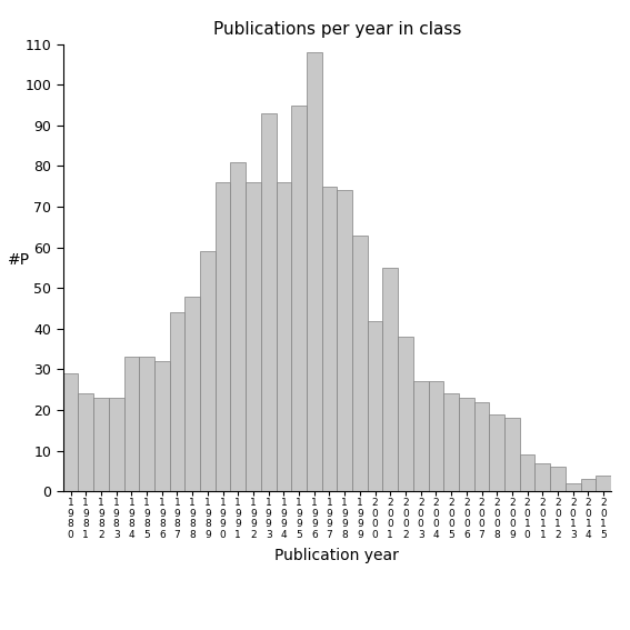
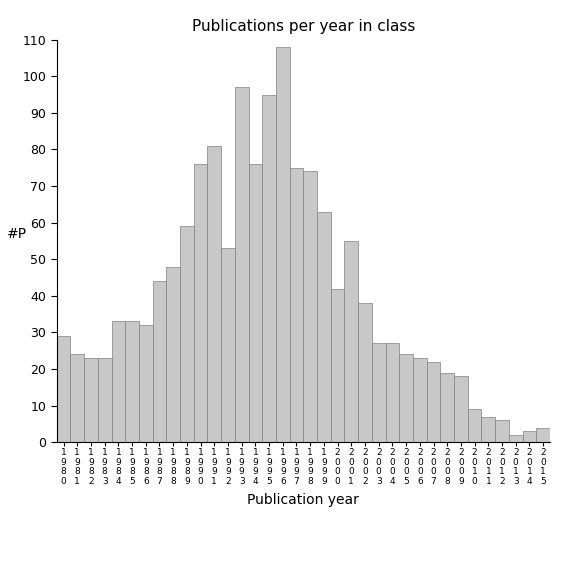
1 9 9 2: 76 -> 53
1 9 9 3: 93 -> 97
